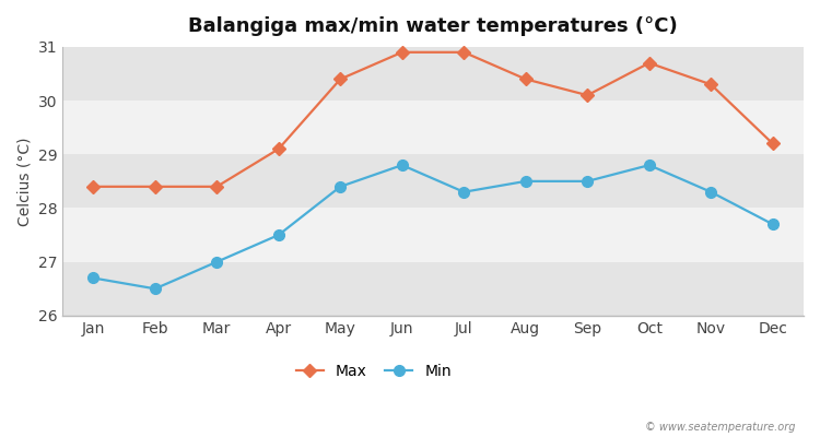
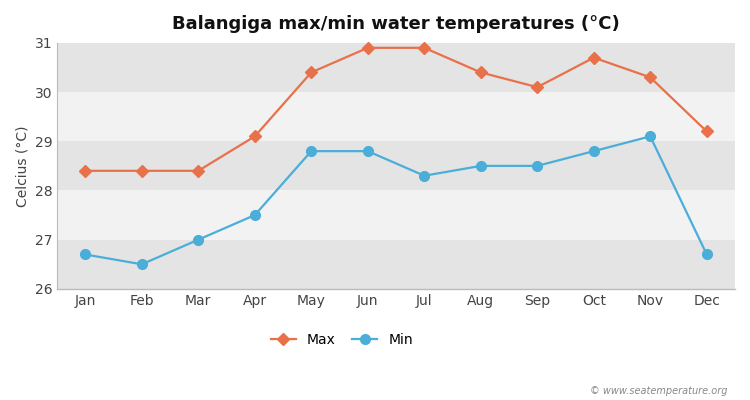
Min/May: 28.4 -> 28.8
Min/Nov: 28.3 -> 29.1
Min/Dec: 27.7 -> 26.7
